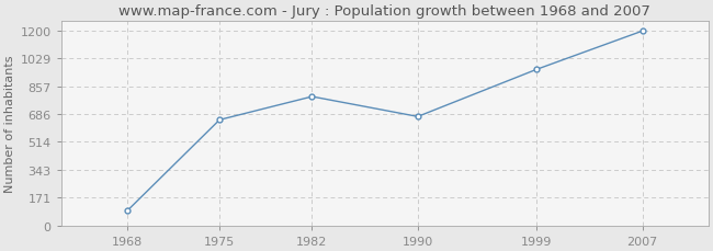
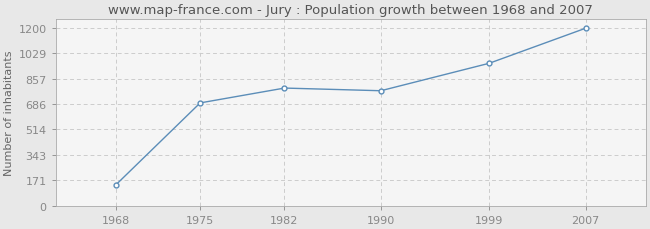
1968: 90 -> 140
1975: 650 -> 690
1990: 670 -> 780
